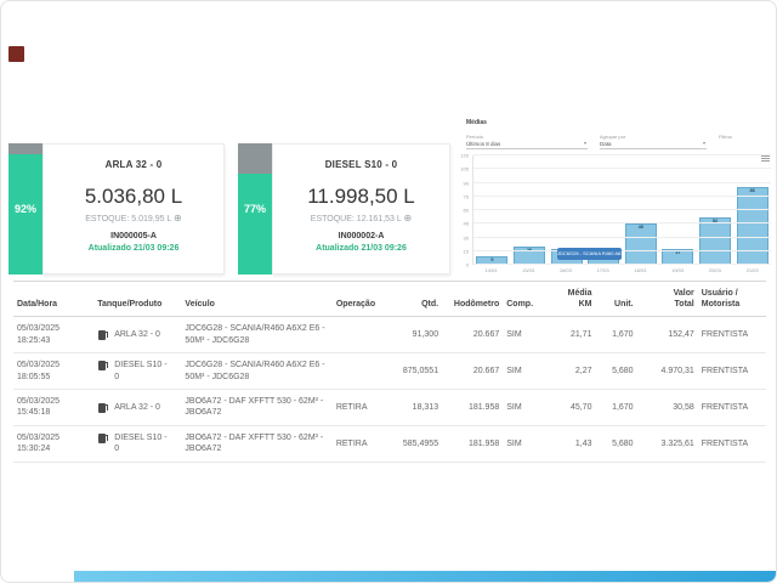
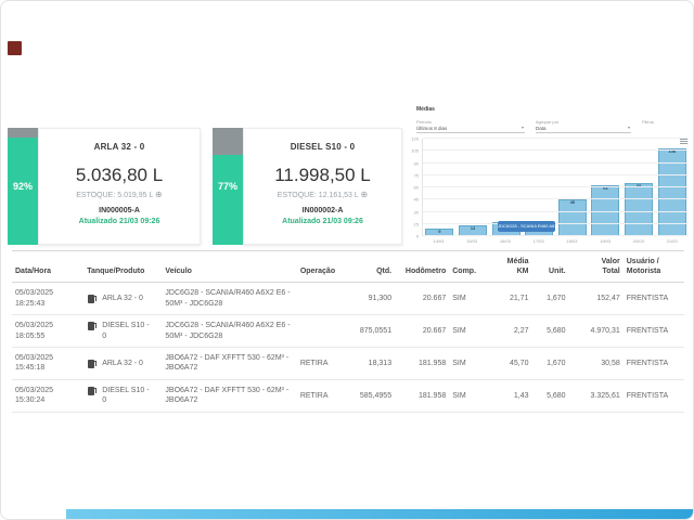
15/03: 20 -> 13
19/03: 17 -> 63
20/03: 52 -> 65
21/03: 86 -> 108
